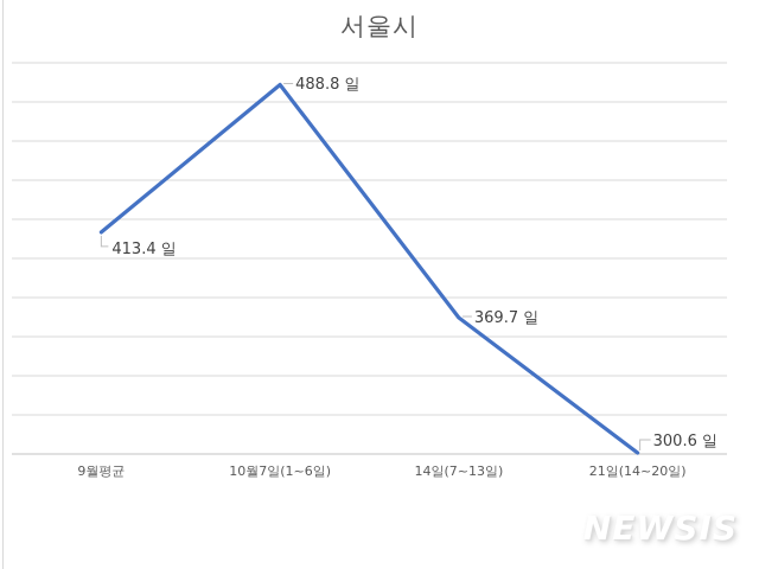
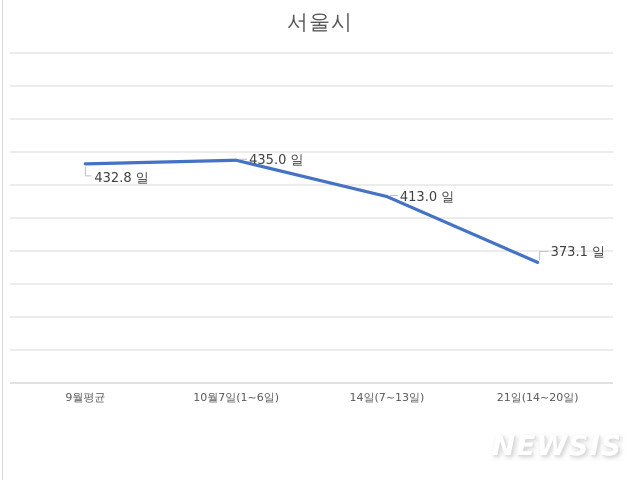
9월평균: 413.4 -> 432.8
10월7일(1~6일): 488.8 -> 435.0
14일(7~13일): 369.7 -> 413.0
21일(14~20일): 300.6 -> 373.1
